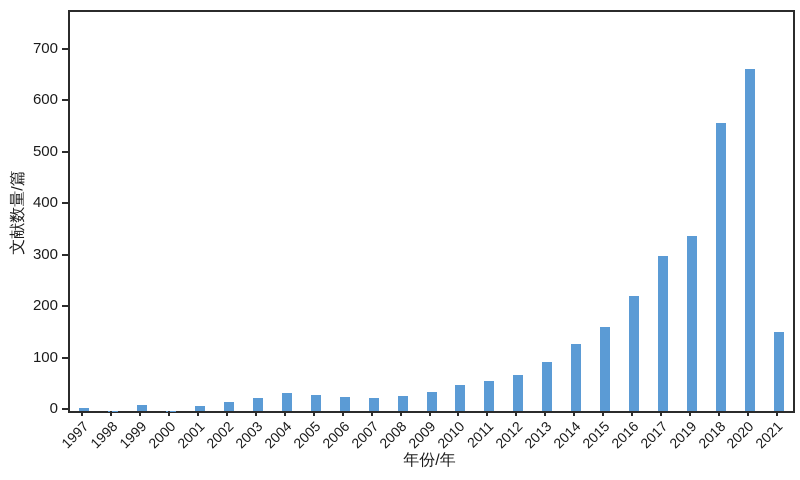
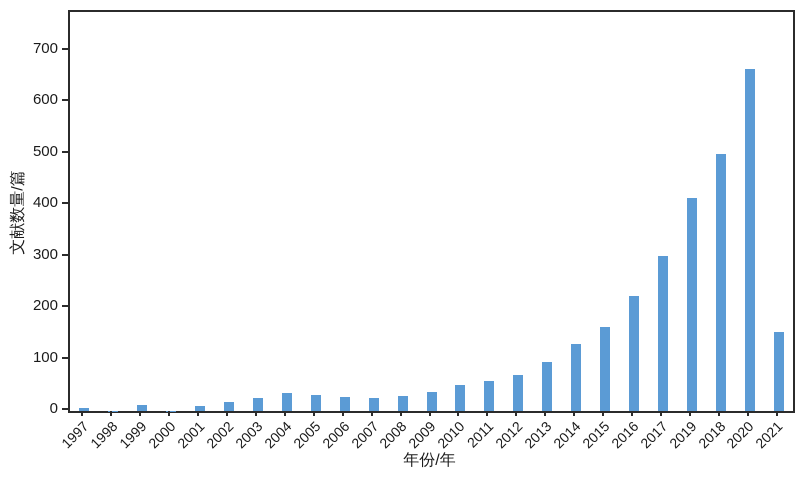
2019: 340 -> 410
2018: 560 -> 500
